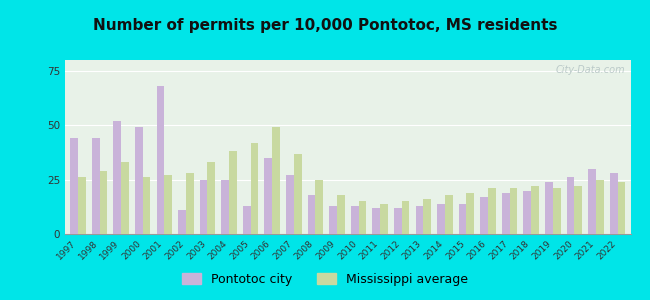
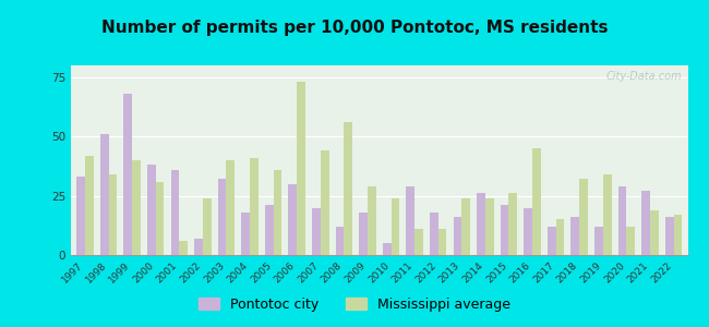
Pontotoc city/1997: 44 -> 33
Mississippi average/1997: 26 -> 42
Pontotoc city/1998: 44 -> 51
Mississippi average/1998: 29 -> 34
Pontotoc city/1999: 52 -> 68
Mississippi average/1999: 33 -> 40
Pontotoc city/2000: 49 -> 38
Mississippi average/2000: 26 -> 31
Pontotoc city/2001: 68 -> 36
Mississippi average/2001: 27 -> 6
Pontotoc city/2002: 11 -> 7
Mississippi average/2002: 28 -> 24
Pontotoc city/2003: 25 -> 32
Mississippi average/2003: 33 -> 40
Pontotoc city/2004: 25 -> 18
Mississippi average/2004: 38 -> 41
Pontotoc city/2005: 13 -> 21
Mississippi average/2005: 42 -> 36
Pontotoc city/2006: 35 -> 30
Mississippi average/2006: 49 -> 73
Pontotoc city/2007: 27 -> 20
Mississippi average/2007: 37 -> 44
Pontotoc city/2008: 18 -> 12
Mississippi average/2008: 25 -> 56
Pontotoc city/2009: 13 -> 18
Mississippi average/2009: 18 -> 29
Pontotoc city/2010: 13 -> 5
Mississippi average/2010: 15 -> 24
Pontotoc city/2011: 12 -> 29
Mississippi average/2011: 14 -> 11
Pontotoc city/2012: 12 -> 18
Mississippi average/2012: 15 -> 11
Pontotoc city/2013: 13 -> 16
Mississippi average/2013: 16 -> 24
Pontotoc city/2014: 14 -> 26
Mississippi average/2014: 18 -> 24
Pontotoc city/2015: 14 -> 21
Mississippi average/2015: 19 -> 26
Pontotoc city/2016: 17 -> 20
Mississippi average/2016: 21 -> 45
Pontotoc city/2017: 19 -> 12
Mississippi average/2017: 21 -> 15
Pontotoc city/2018: 20 -> 16
Mississippi average/2018: 22 -> 32
Pontotoc city/2019: 24 -> 12
Mississippi average/2019: 21 -> 34
Pontotoc city/2020: 26 -> 29
Mississippi average/2020: 22 -> 12
Pontotoc city/2021: 30 -> 27
Mississippi average/2021: 25 -> 19
Pontotoc city/2022: 28 -> 16
Mississippi average/2022: 24 -> 17
